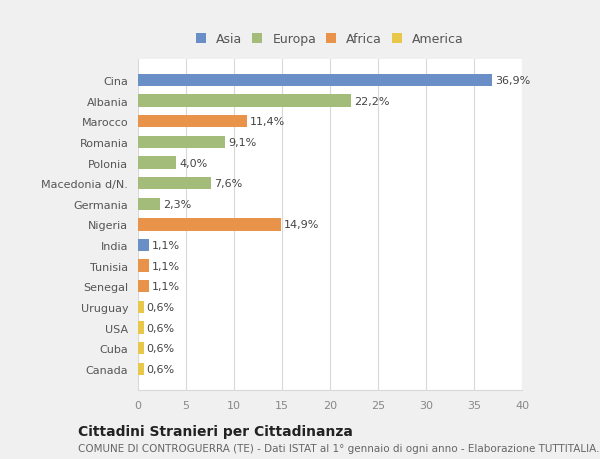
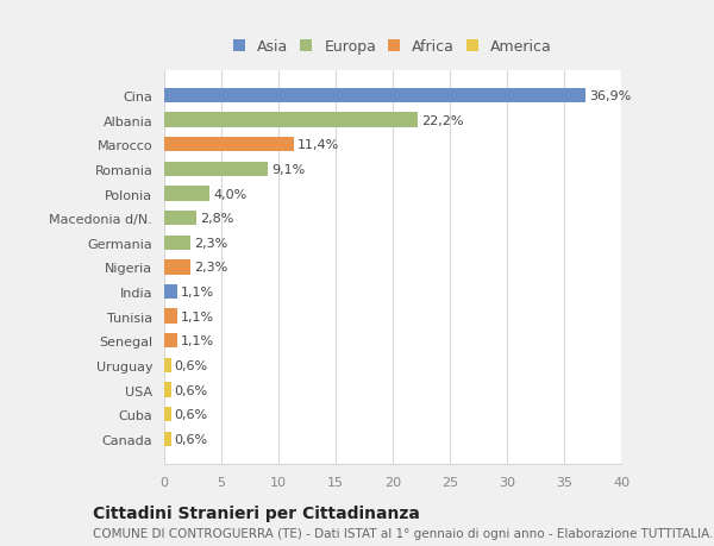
Macedonia d/N.: 7,6% -> 2,8%
Nigeria: 14,9% -> 2,3%
